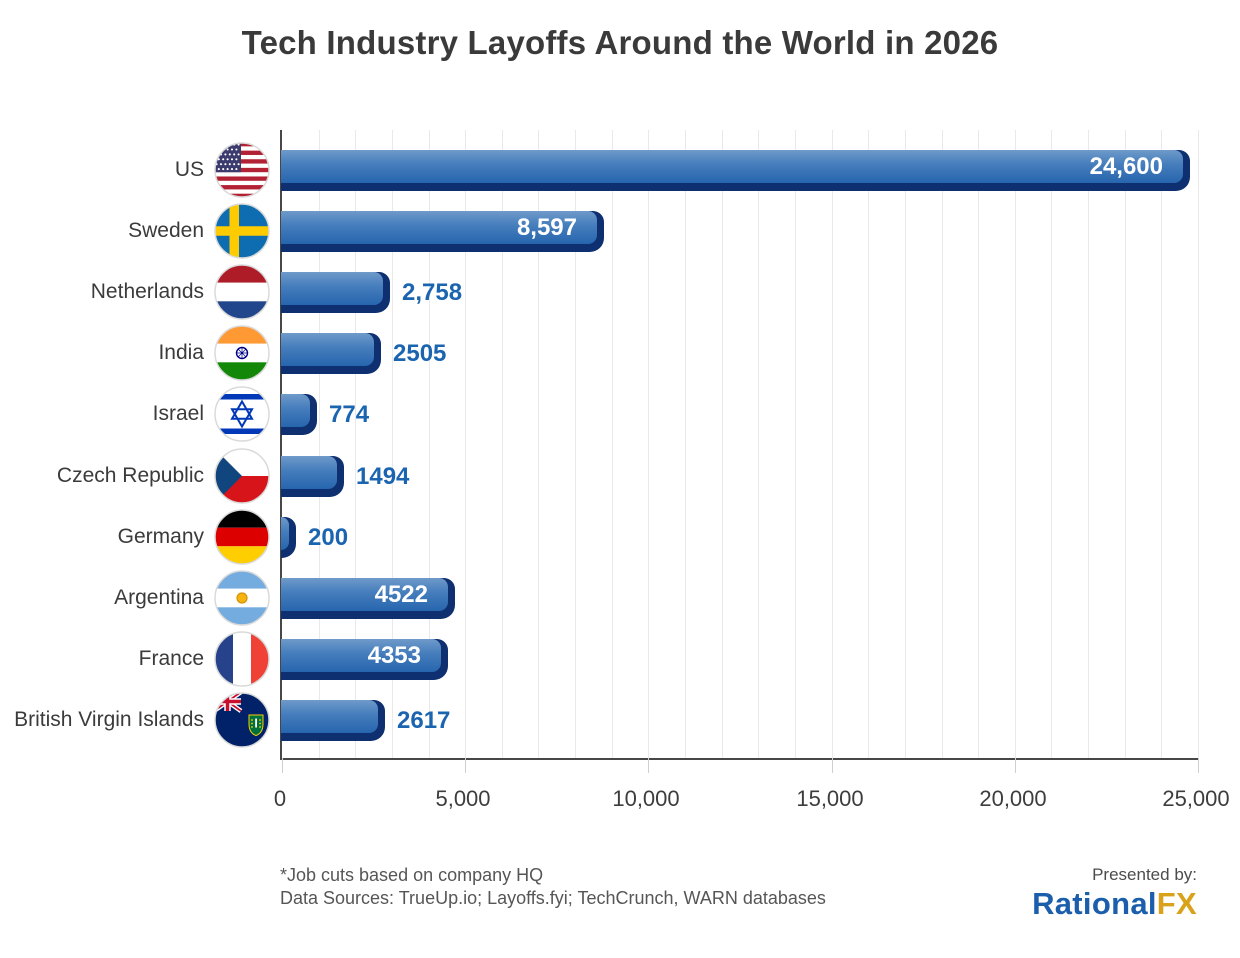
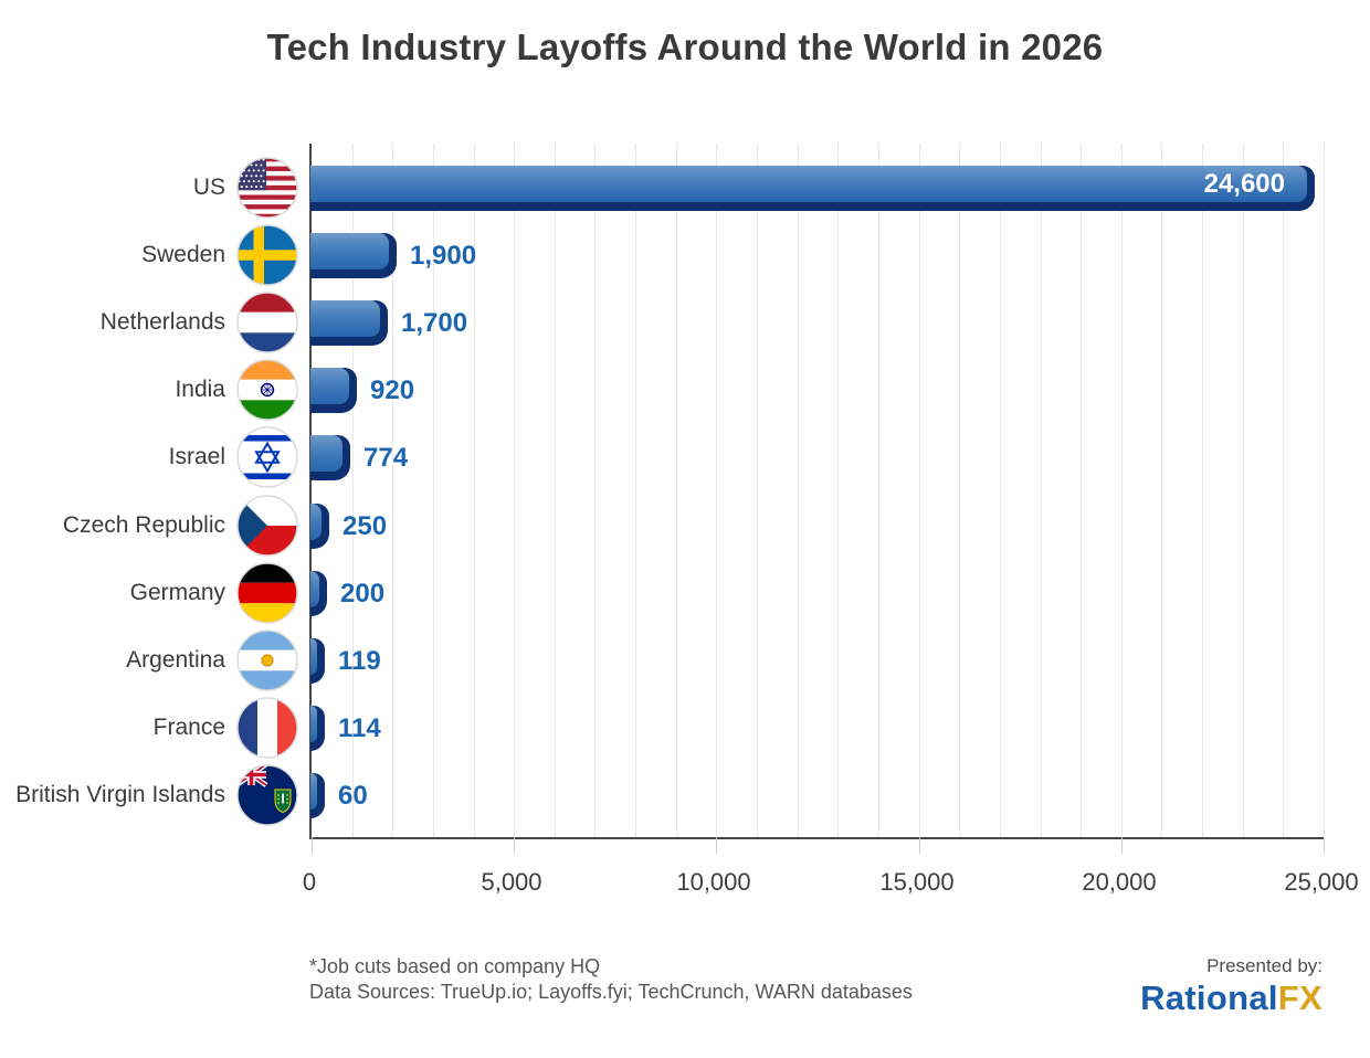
Sweden: 8,597 -> 1,900
Netherlands: 2,758 -> 1,700
India: 2505 -> 920
Czech Republic: 1494 -> 250
Argentina: 4522 -> 119
France: 4353 -> 114
British Virgin Islands: 2617 -> 60
